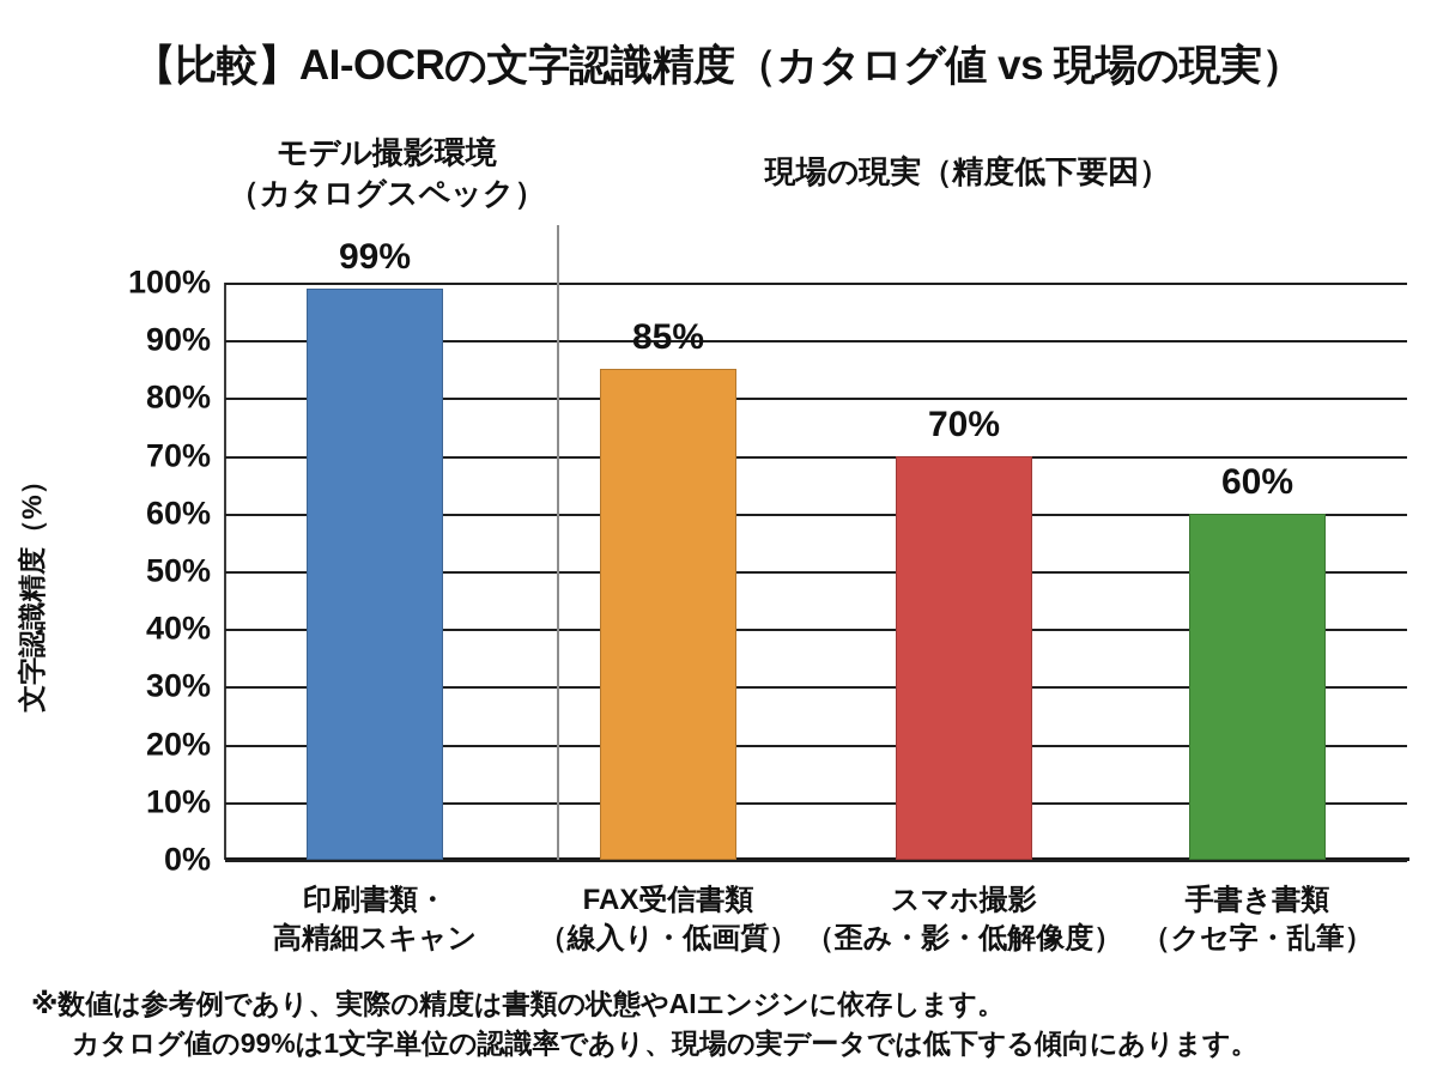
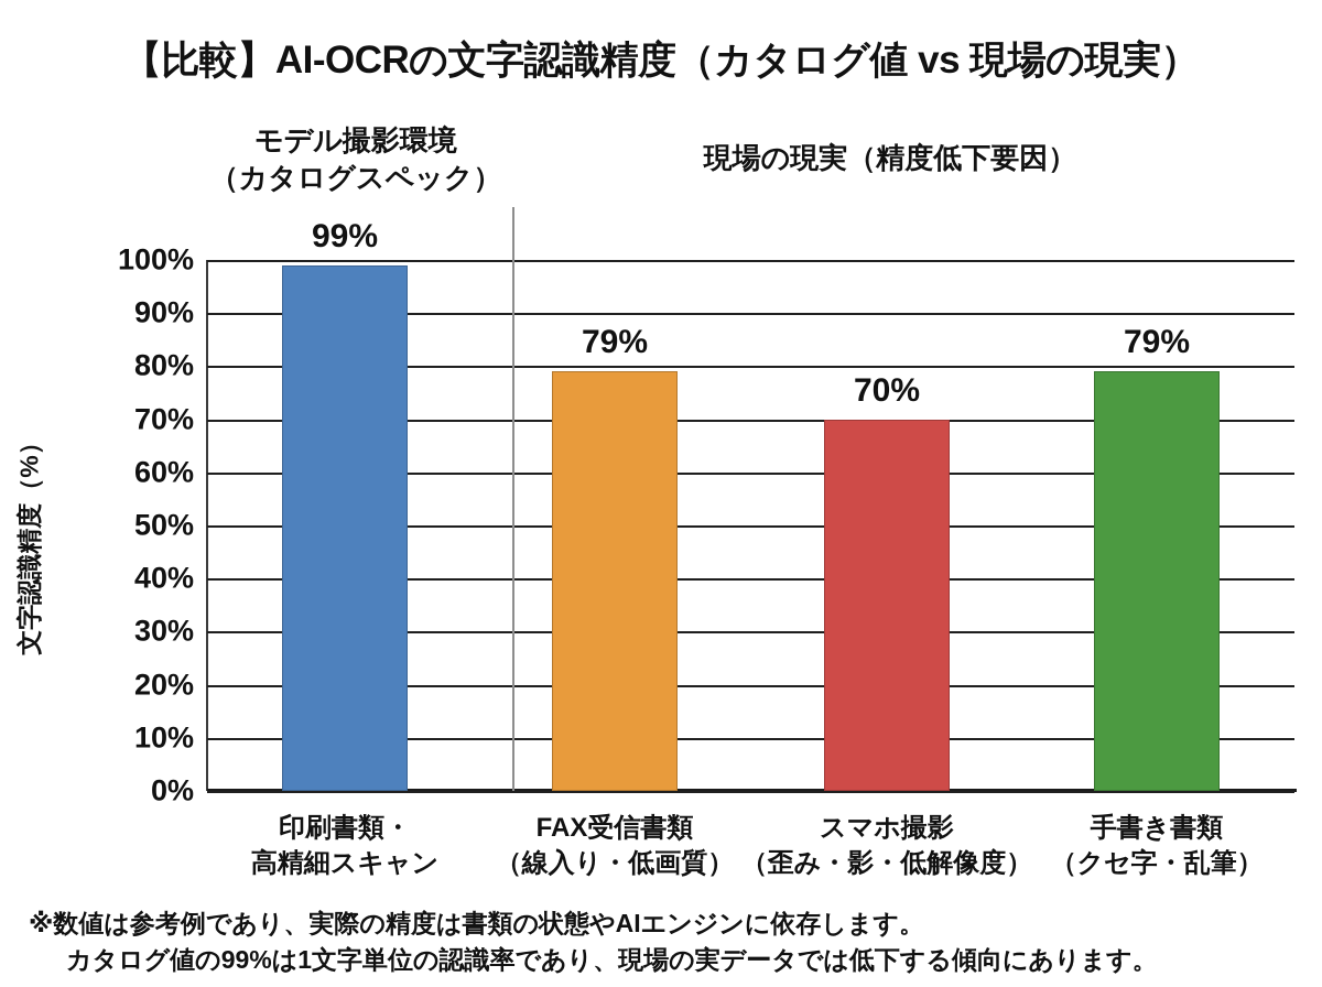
FAX受信書類 （線入り・低画質）: 85% -> 79%
手書き書類 （クセ字・乱筆）: 60% -> 79%
